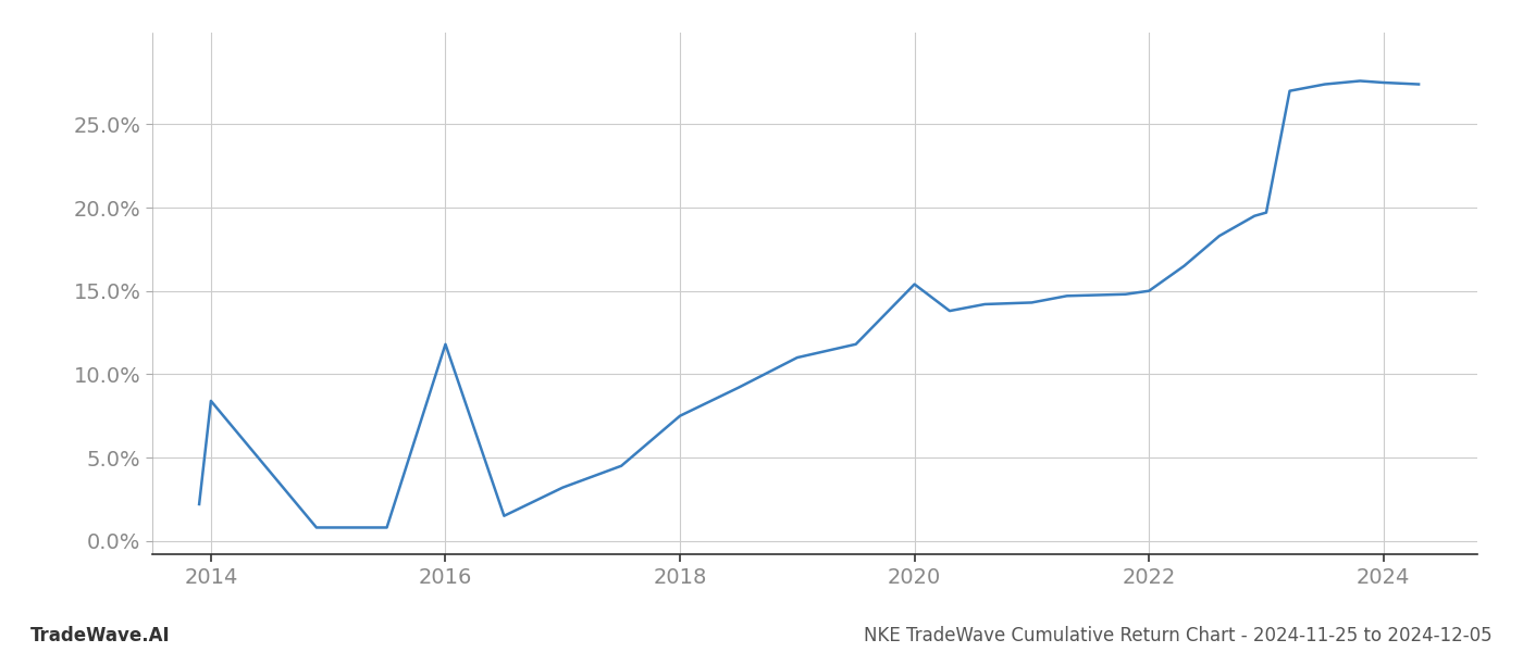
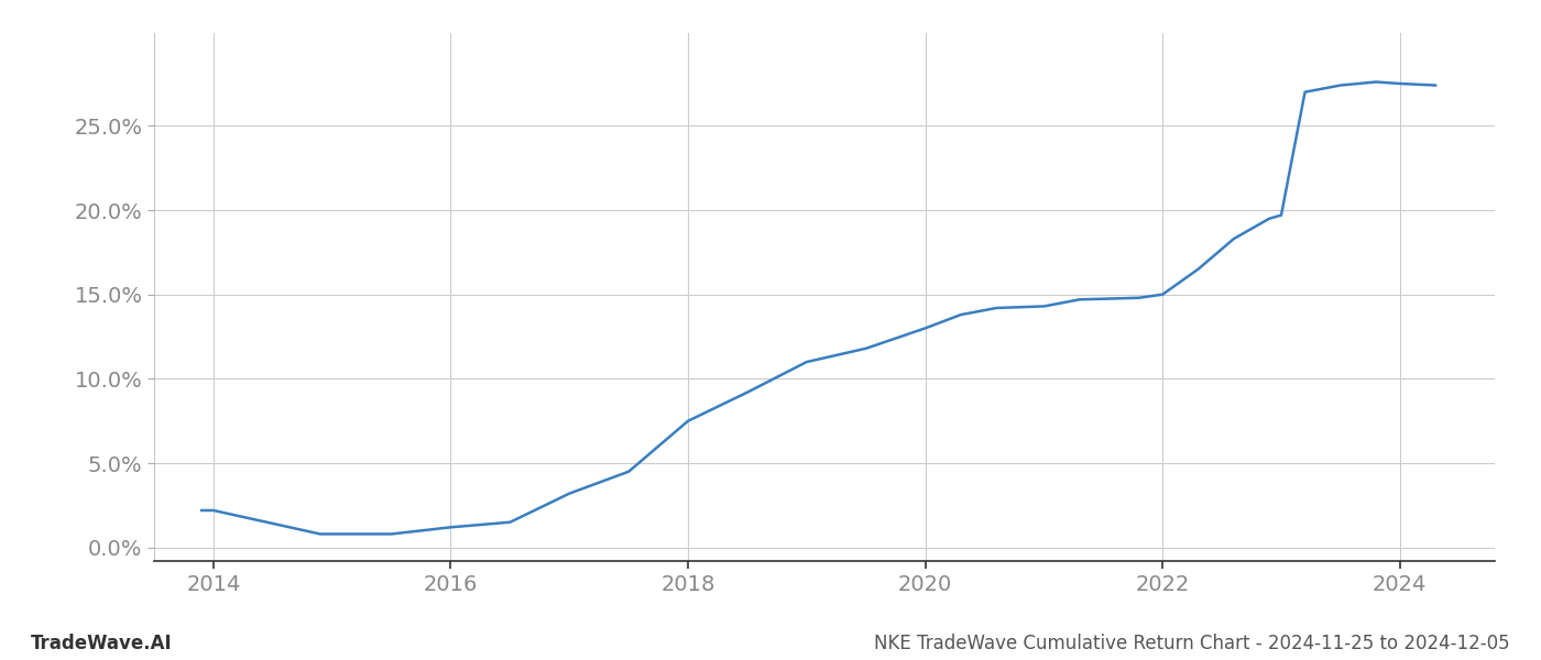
2014: 8.4% -> 2.2%
2016: 11.8% -> 1.2%
2020: 15.4% -> 13.0%
